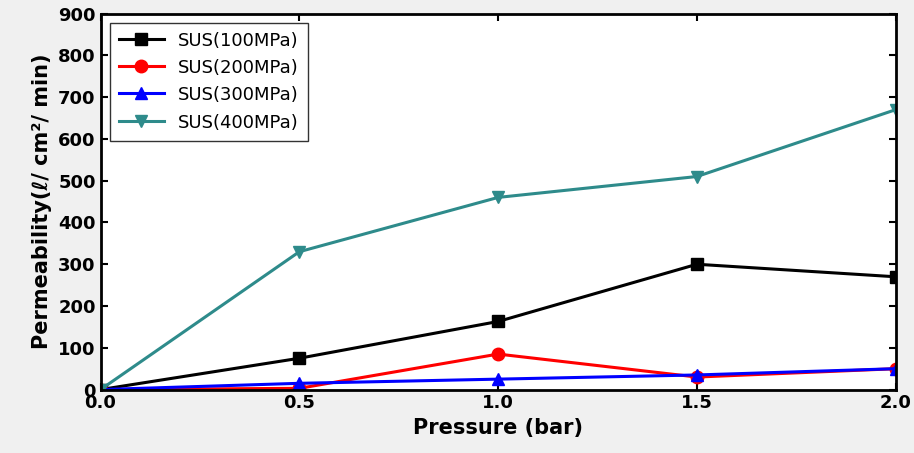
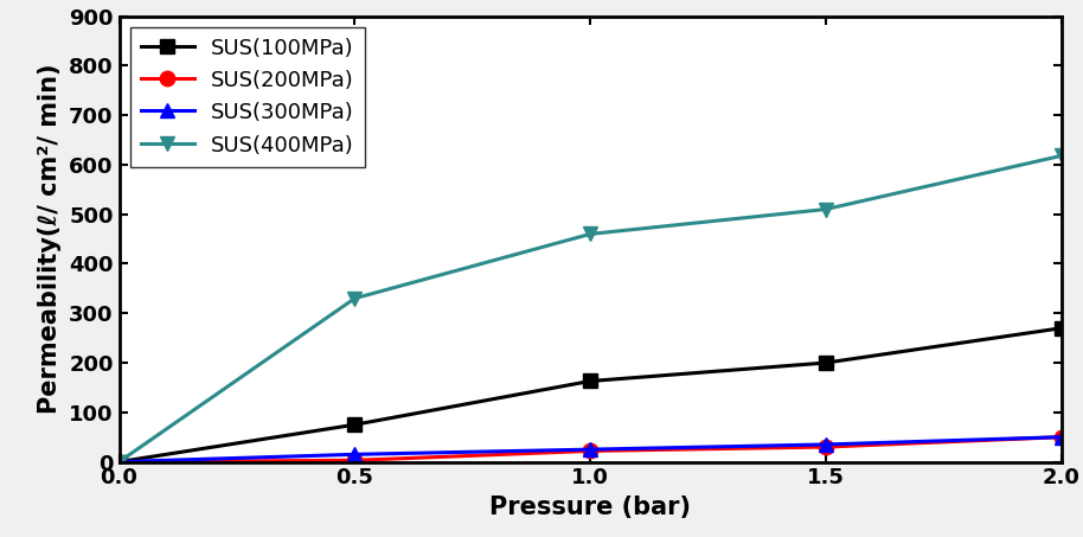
SUS(200MPa)/1.0: 85 -> 22
SUS(100MPa)/1.5: 300 -> 200
SUS(400MPa)/2.0: 670 -> 618
